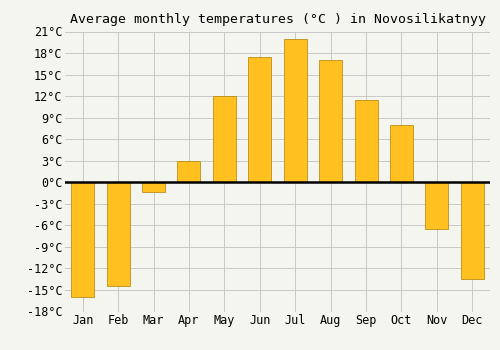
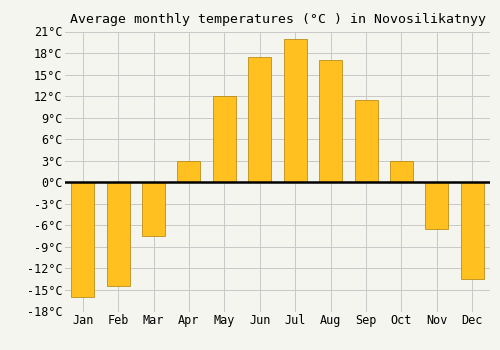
Mar: -1.4°C -> -7.5°C
Oct: 8.0°C -> 3.0°C
